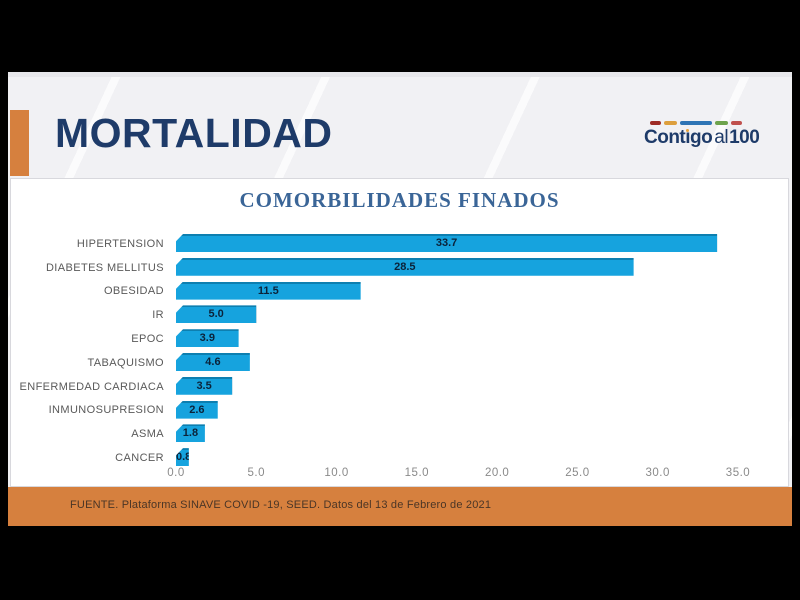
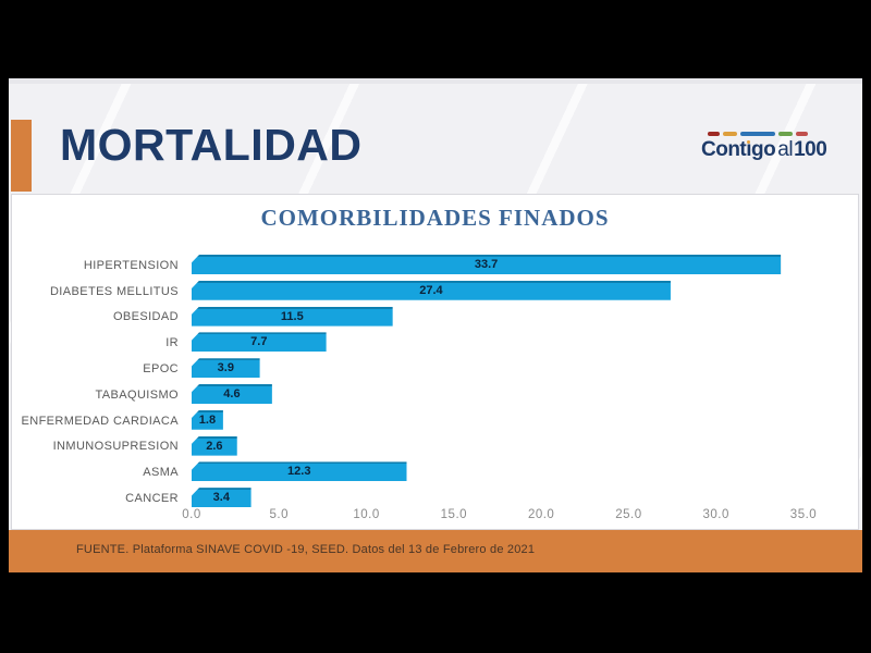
DIABETES MELLITUS: 28.5 -> 27.4
IR: 5.0 -> 7.7
ENFERMEDAD CARDIACA: 3.5 -> 1.8
ASMA: 1.8 -> 12.3
CANCER: 0.8 -> 3.4
